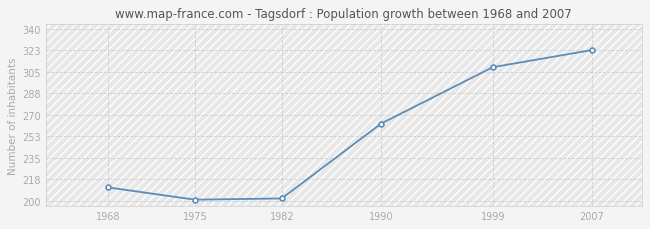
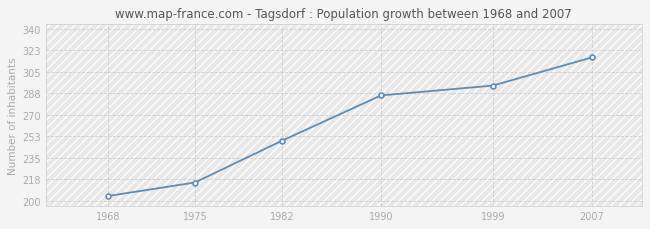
1968: 211 -> 204
1975: 201 -> 215
1982: 202 -> 249
1990: 263 -> 286
1999: 309 -> 294
2007: 323 -> 317
